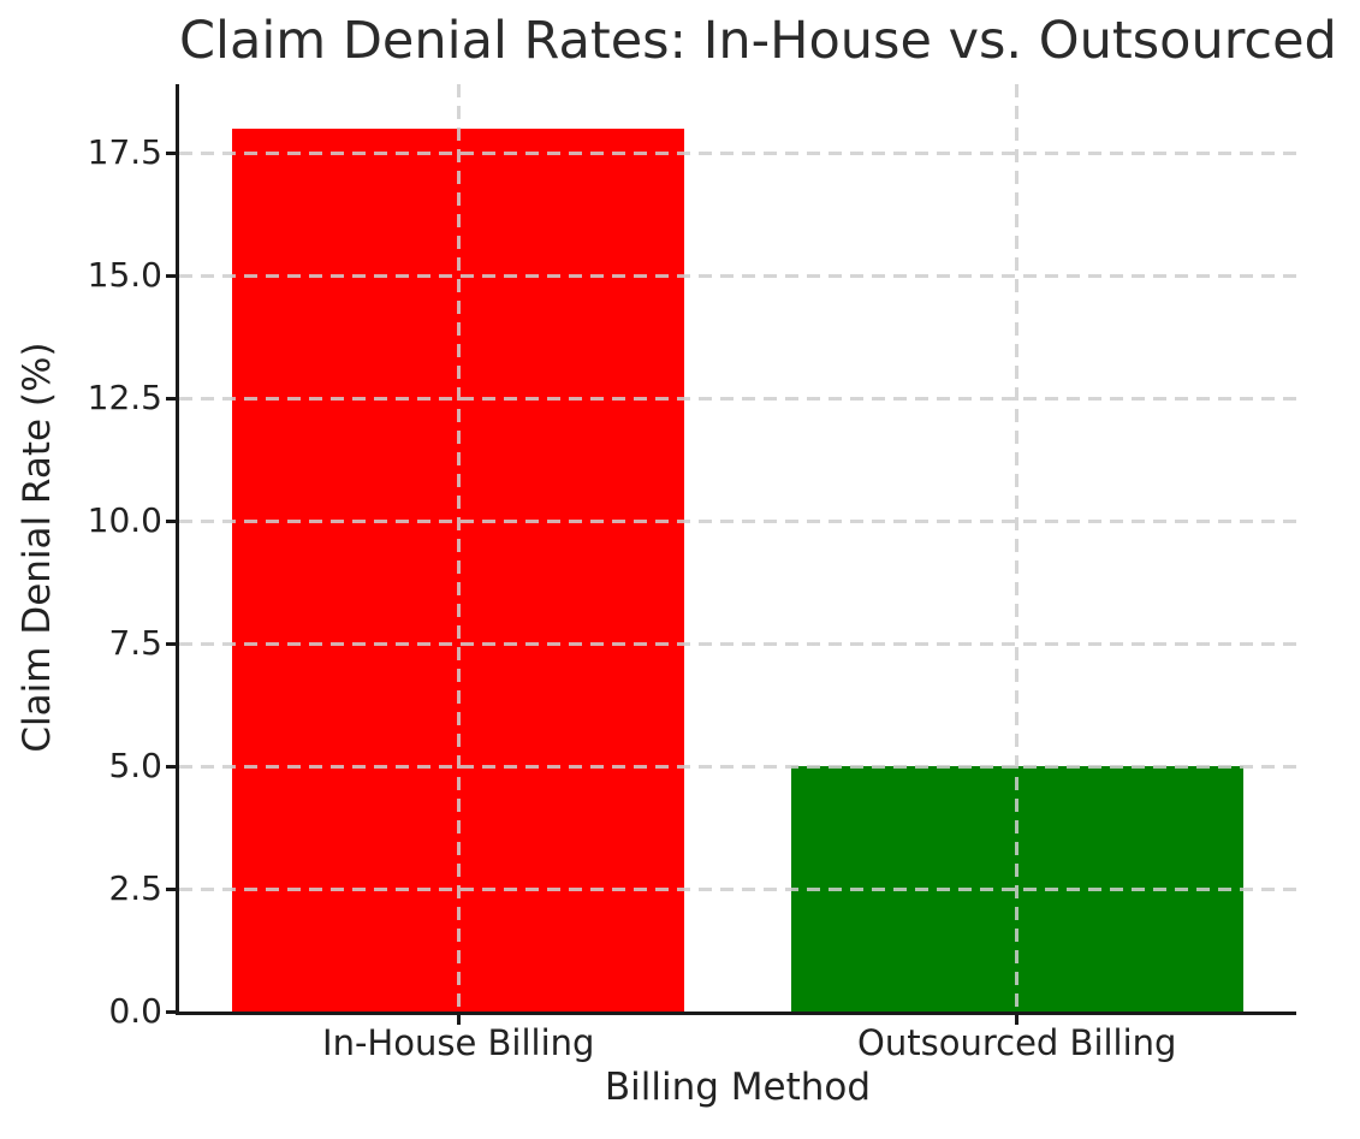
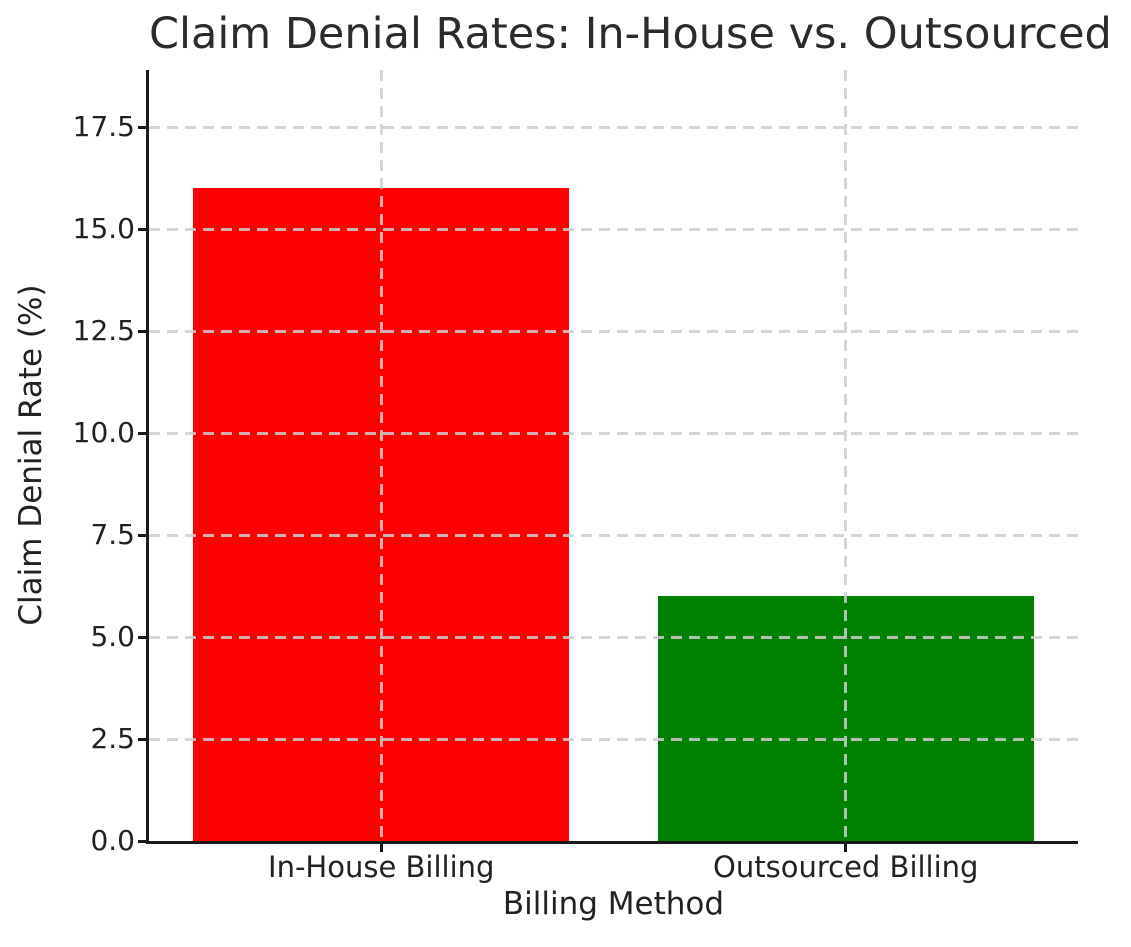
In-House Billing: 18 -> 16
Outsourced Billing: 5 -> 6
